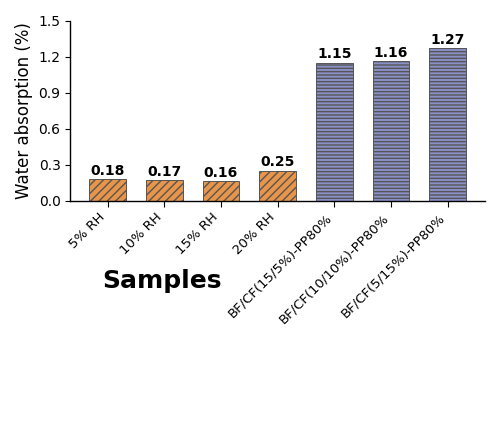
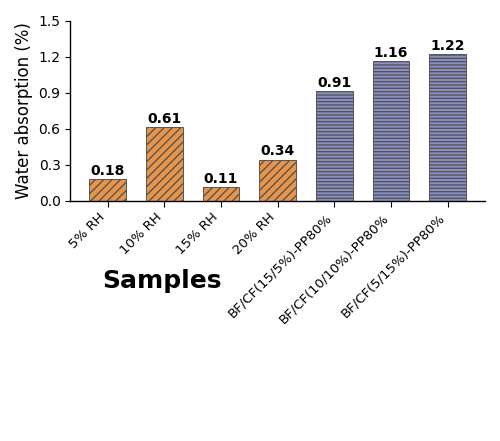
10% RH: 0.17 -> 0.61
15% RH: 0.16 -> 0.11
20% RH: 0.25 -> 0.34
BF/CF(15/5%)-PP80%: 1.15 -> 0.91
BF/CF(5/15%)-PP80%: 1.27 -> 1.22
